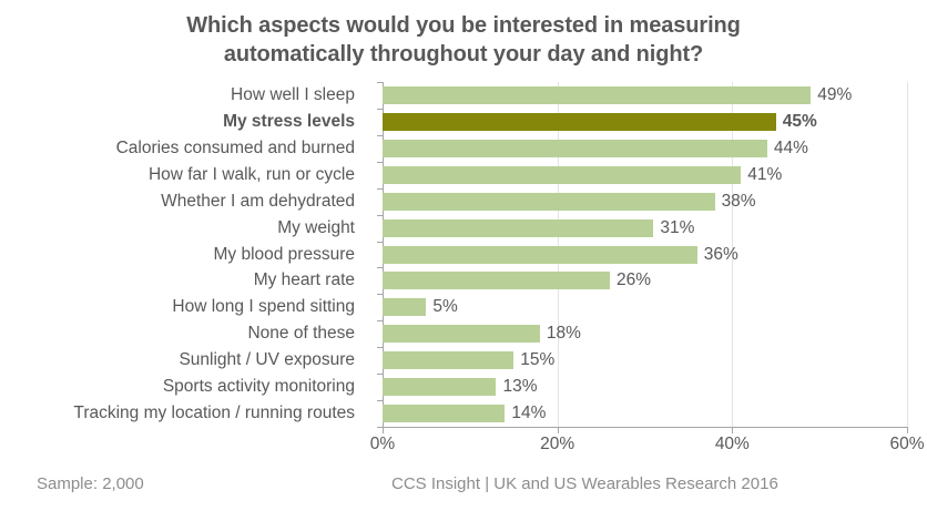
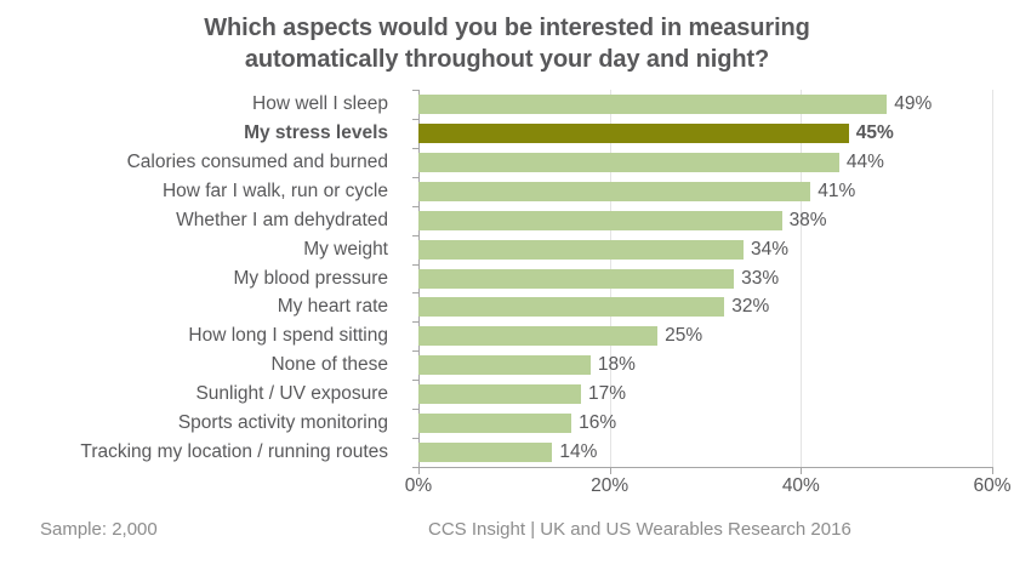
My weight: 31% -> 34%
My blood pressure: 36% -> 33%
My heart rate: 26% -> 32%
How long I spend sitting: 5% -> 25%
Sunlight / UV exposure: 15% -> 17%
Sports activity monitoring: 13% -> 16%
